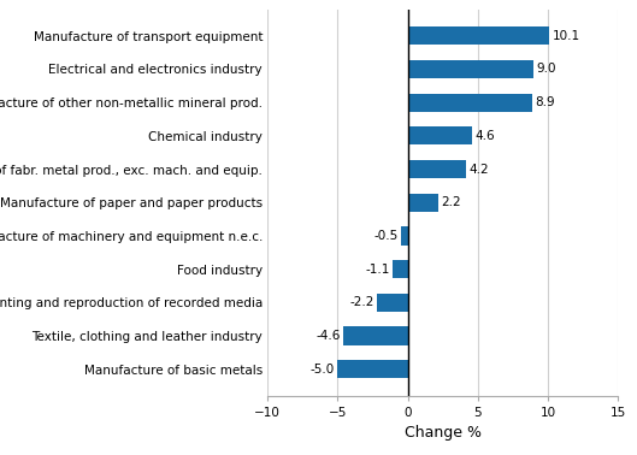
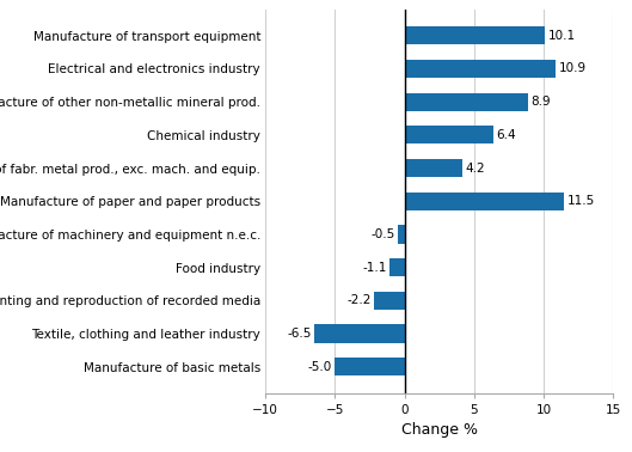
Electrical and electronics industry: 9.0 -> 10.9
Chemical industry: 4.6 -> 6.4
Manufacture of paper and paper products: 2.2 -> 11.5
Textile, clothing and leather industry: -4.6 -> -6.5
